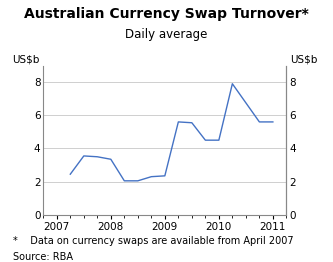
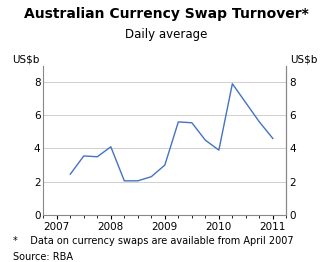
2008: 3.4 -> 4.1
2009: 2.4 -> 3.0
2010: 4.5 -> 3.9
2011: 5.6 -> 4.6
